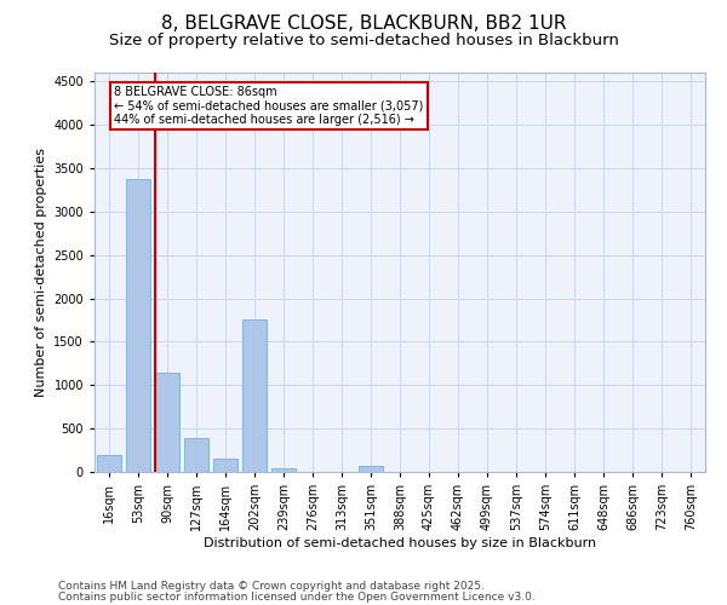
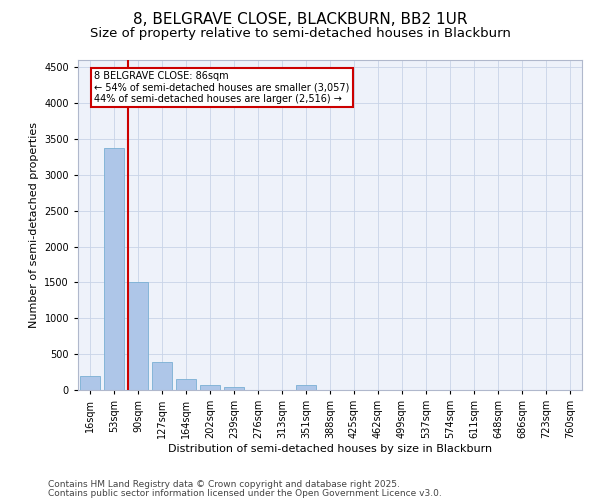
90sqm: 1140 -> 1510
202sqm: 1760 -> 70
